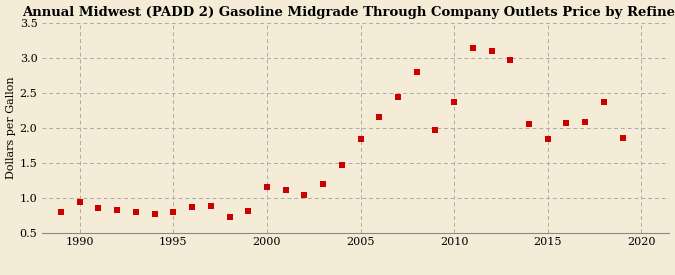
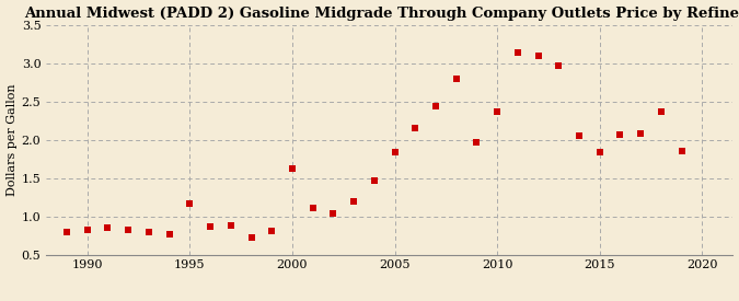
1990: 0.93 -> 0.82
1995: 0.79 -> 1.16
2000: 1.15 -> 1.62
